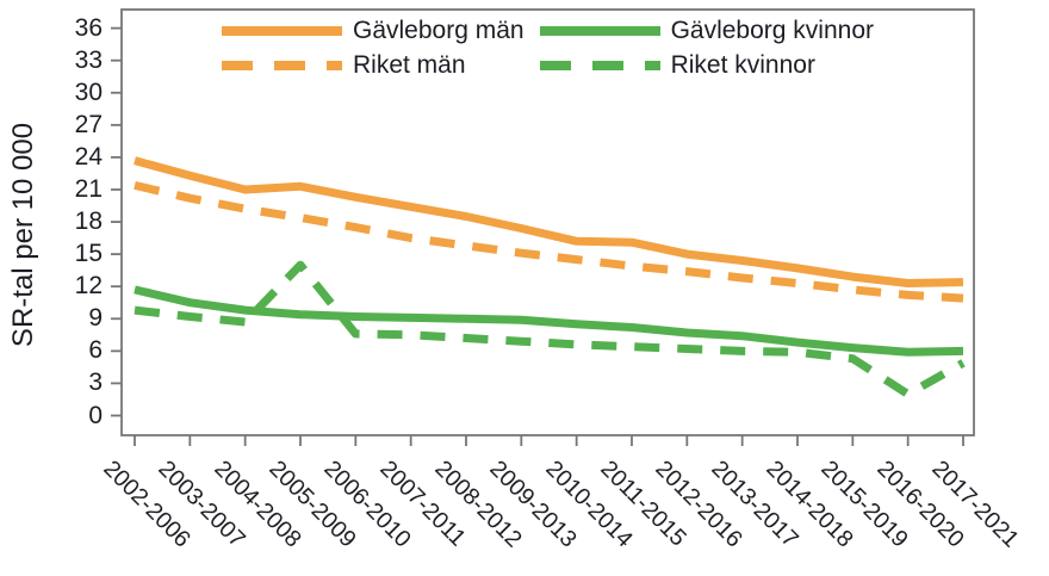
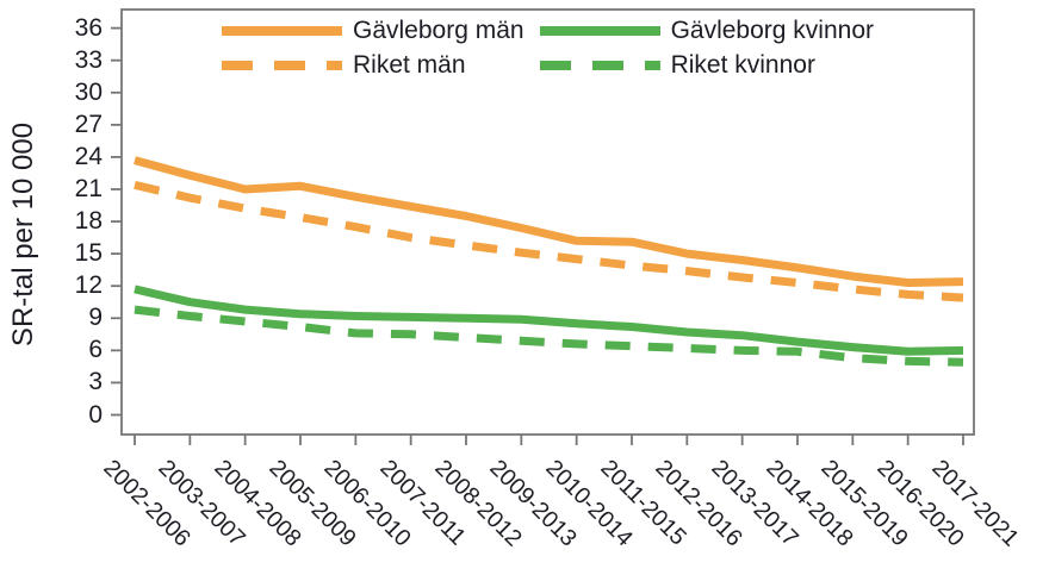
Riket kvinnor/2005-2009: 14 -> 8
Riket kvinnor/2016-2020: 2 -> 5
